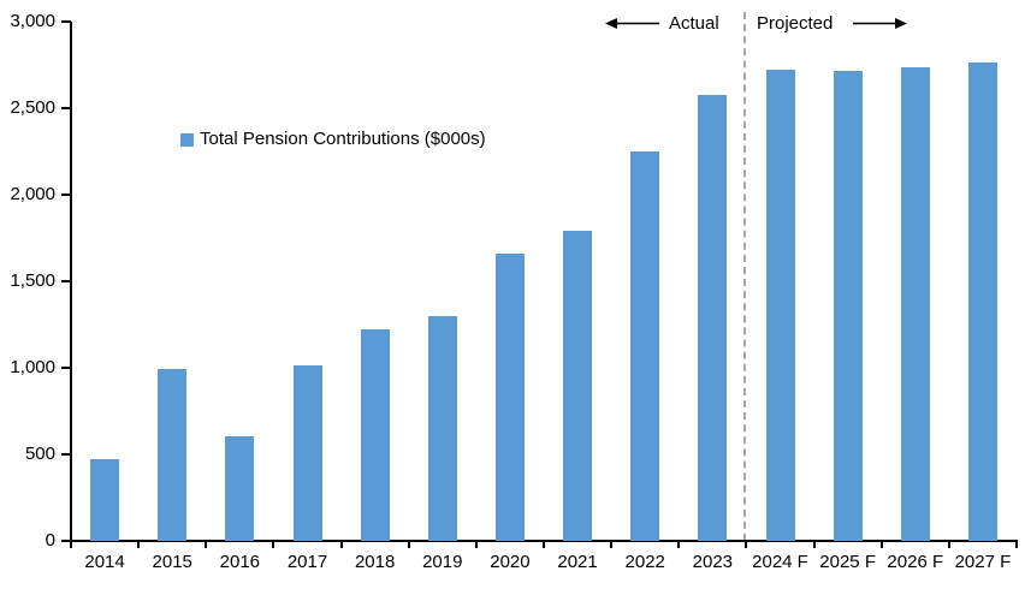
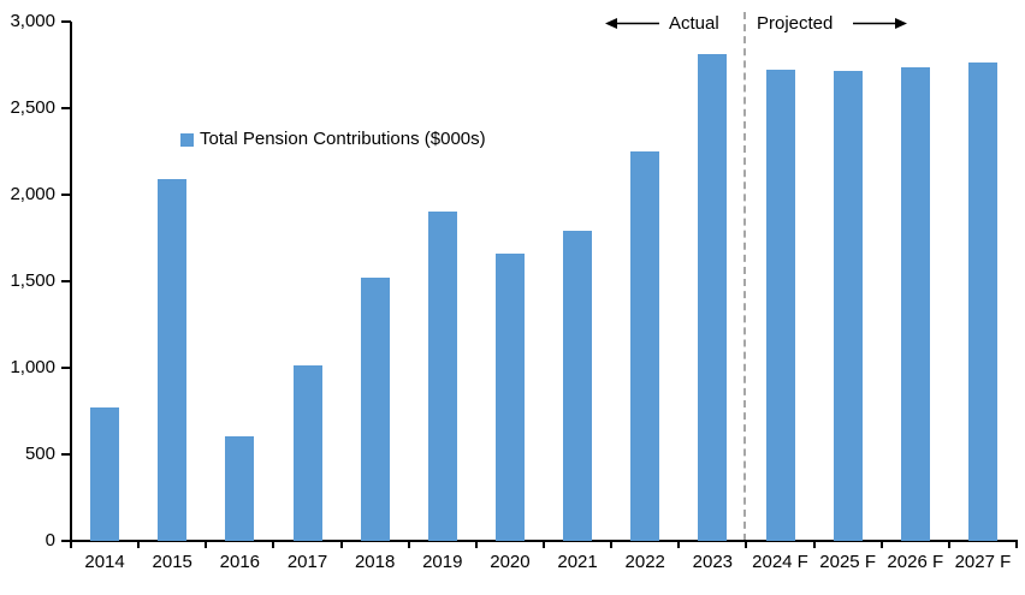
2014: 470 -> 770
2015: 990 -> 2090
2018: 1220 -> 1520
2019: 1300 -> 1900
2023: 2580 -> 2810
